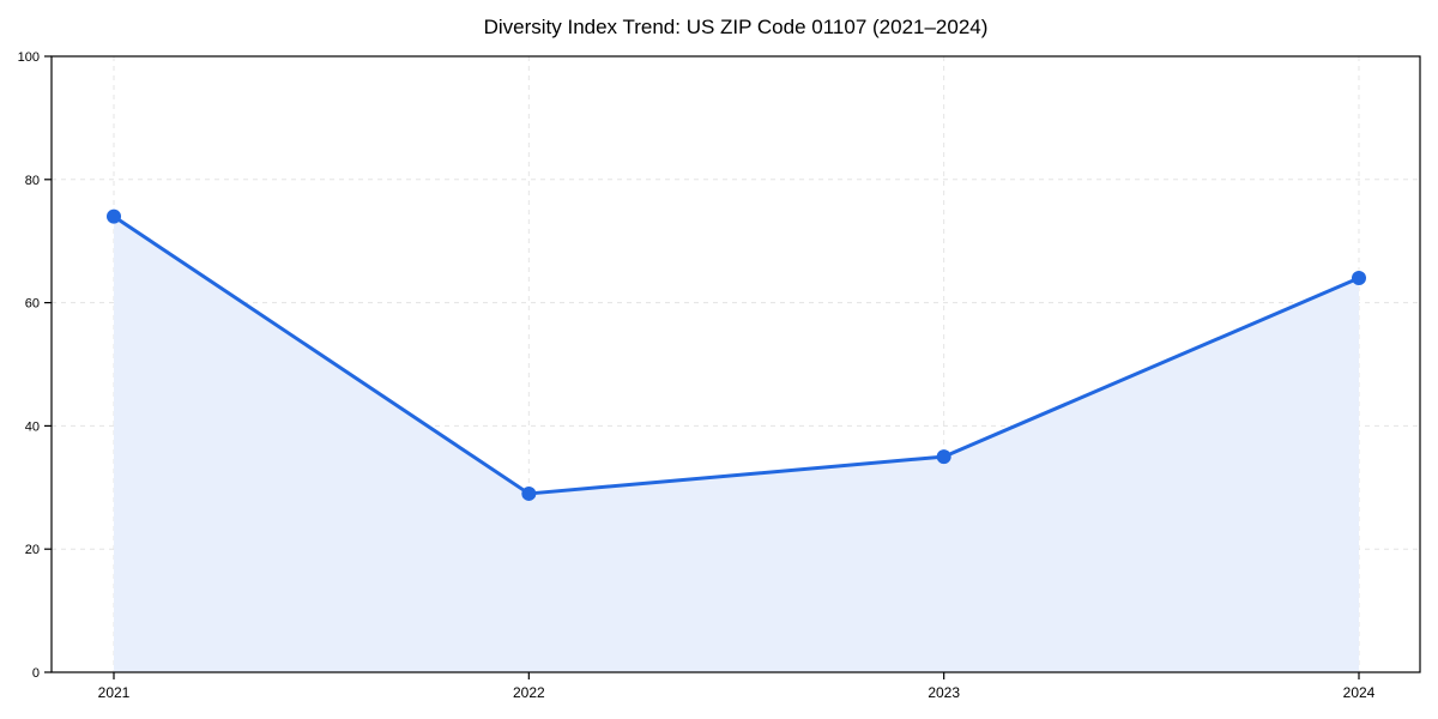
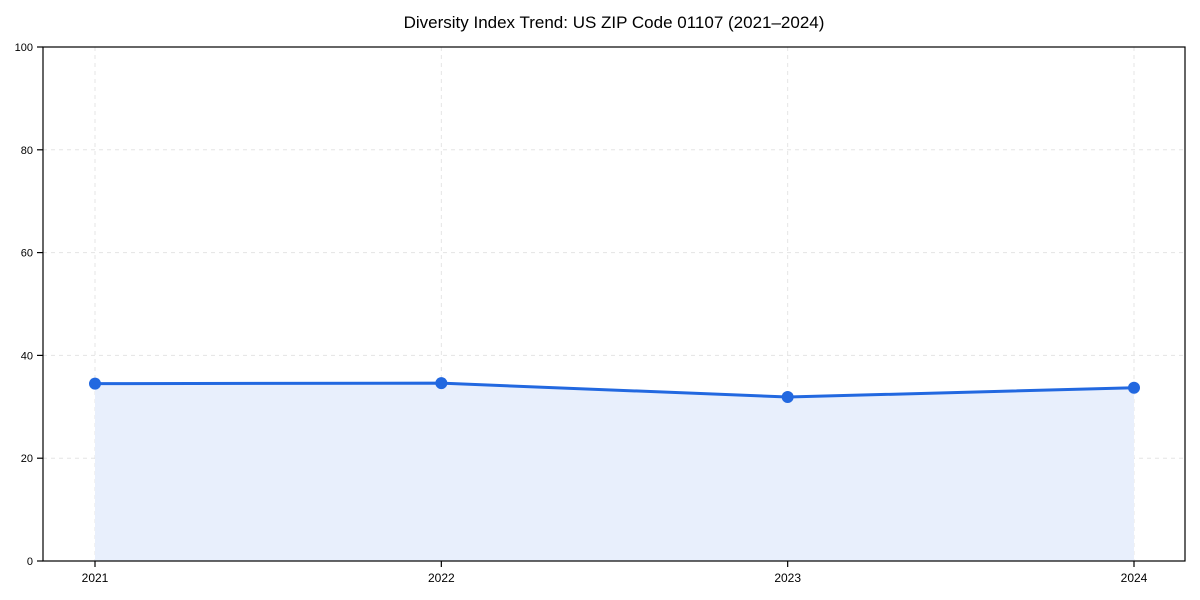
2021: 74 -> 34
2022: 29 -> 35
2023: 35 -> 32
2024: 64 -> 34
